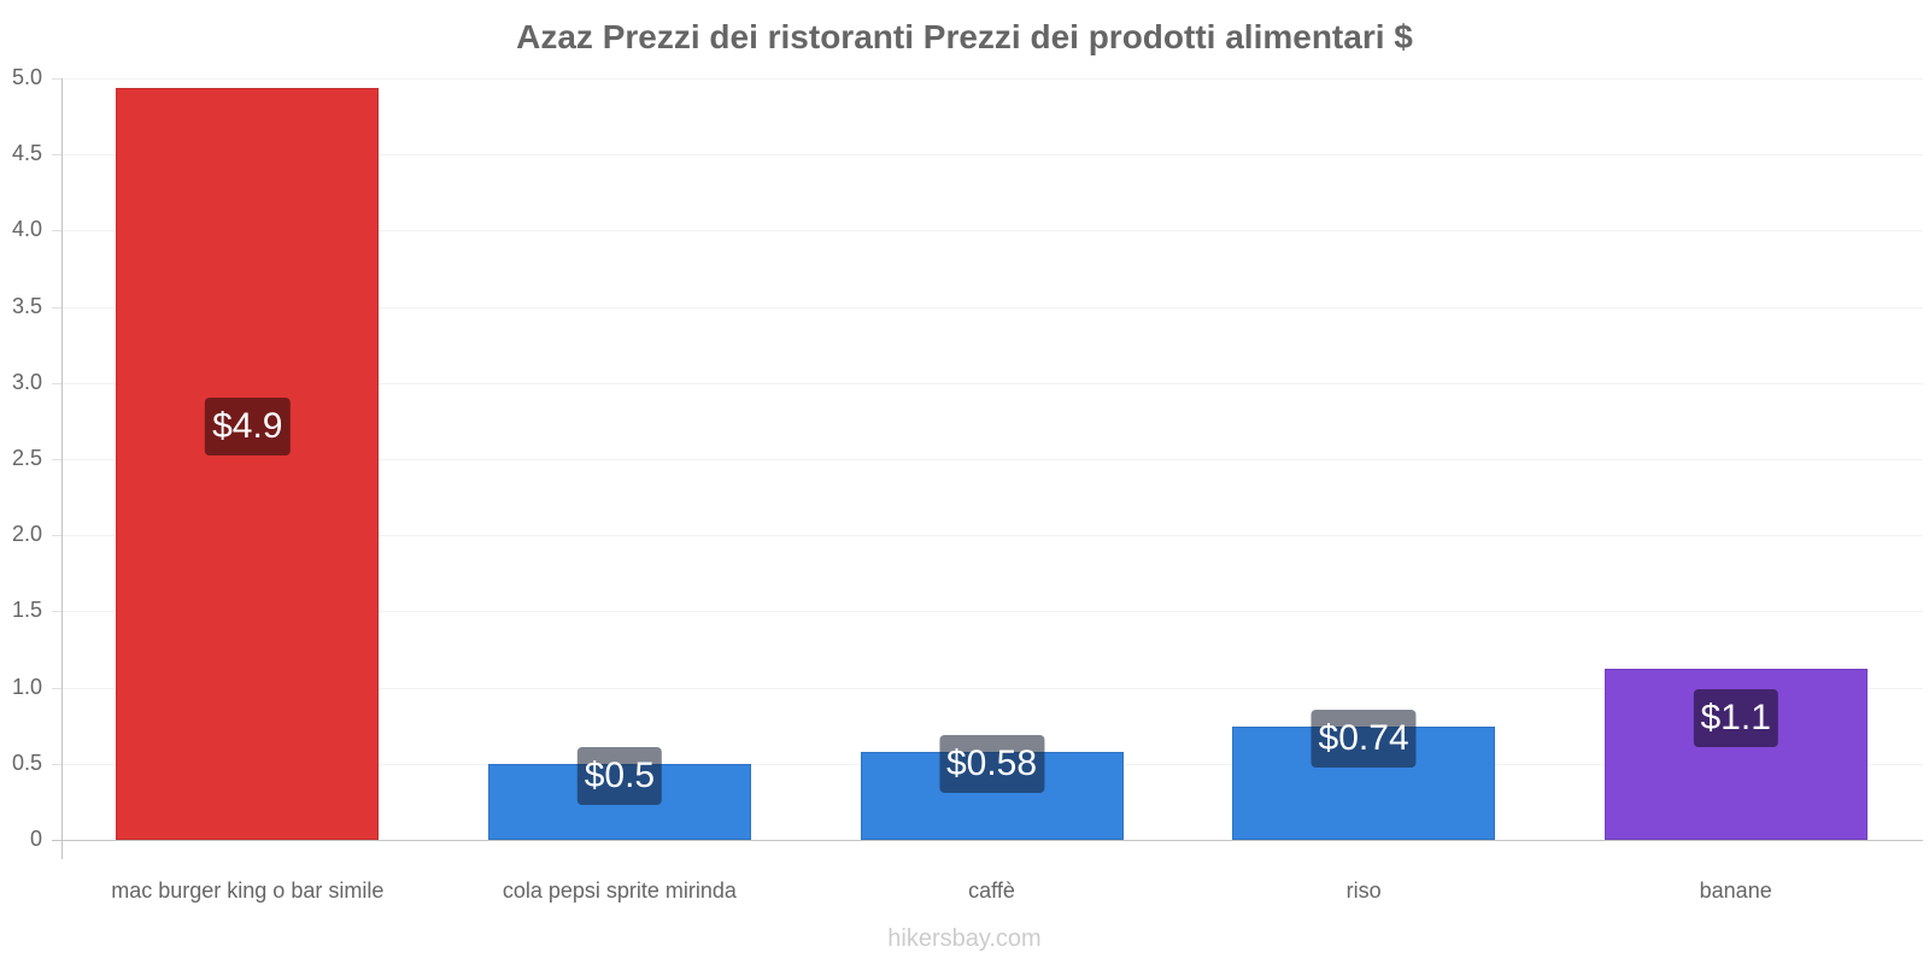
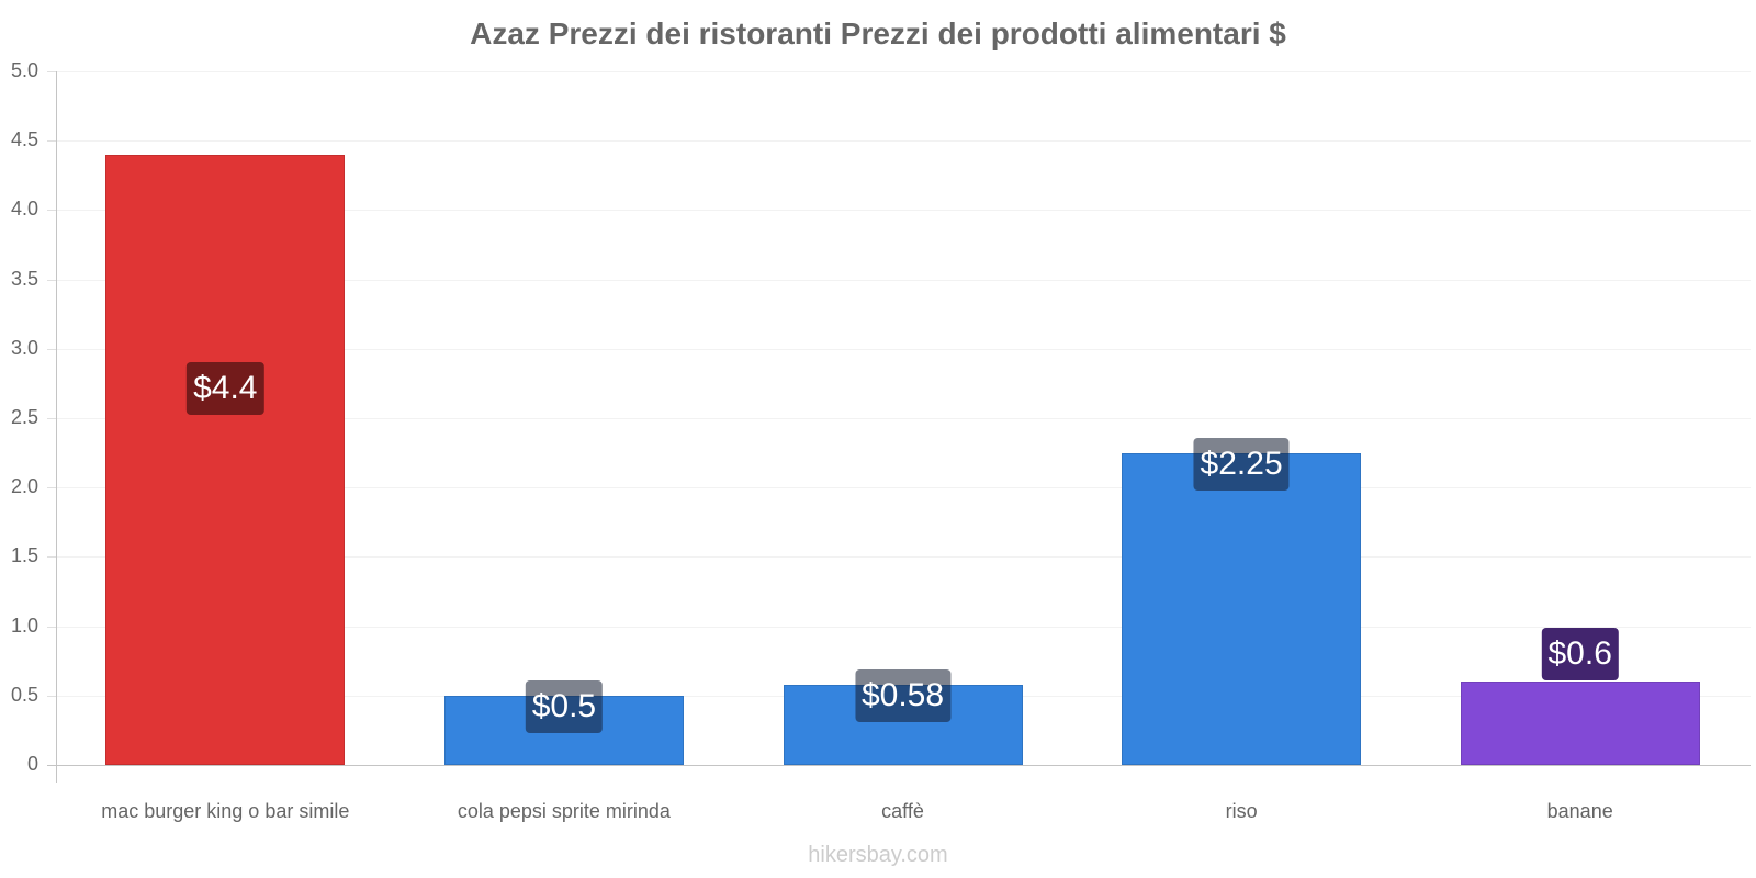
mac burger king o bar simile: $4.9 -> $4.4
riso: $0.74 -> $2.25
banane: $1.1 -> $0.6
